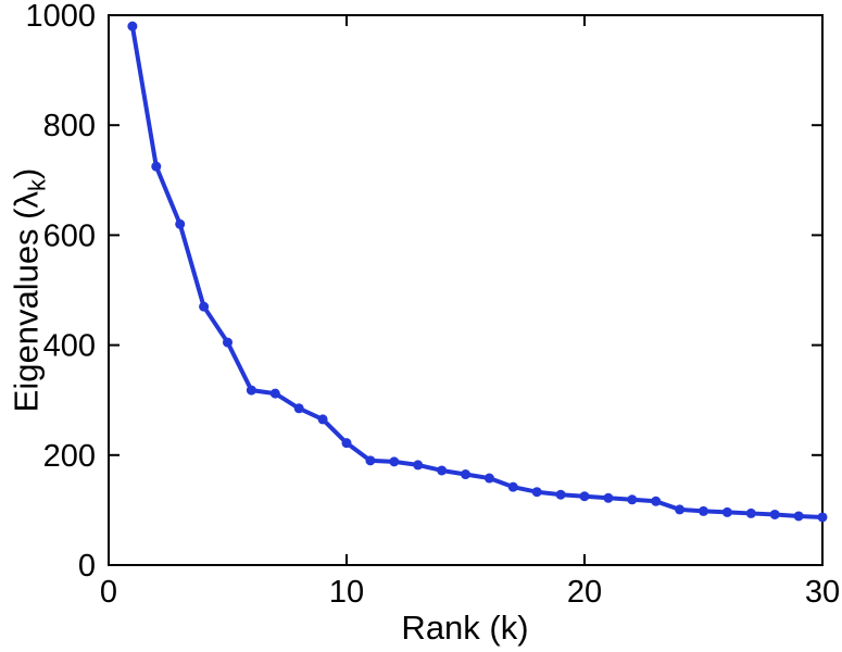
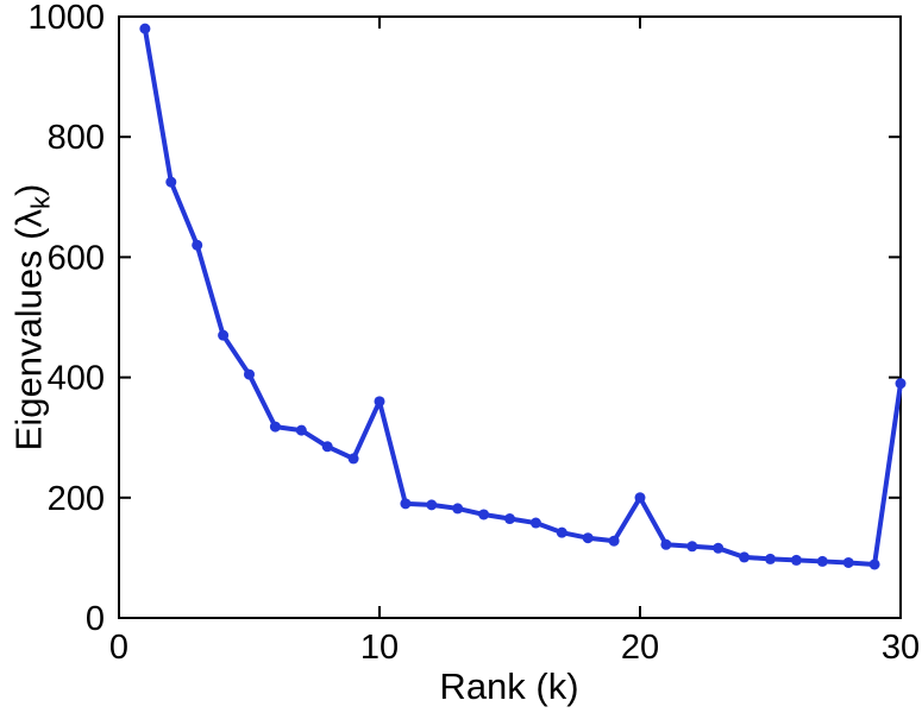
10: 220 -> 360
20: 120 -> 200
30: 90 -> 390
